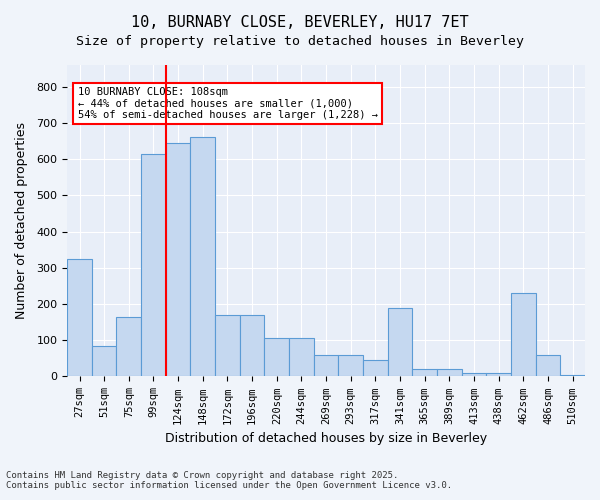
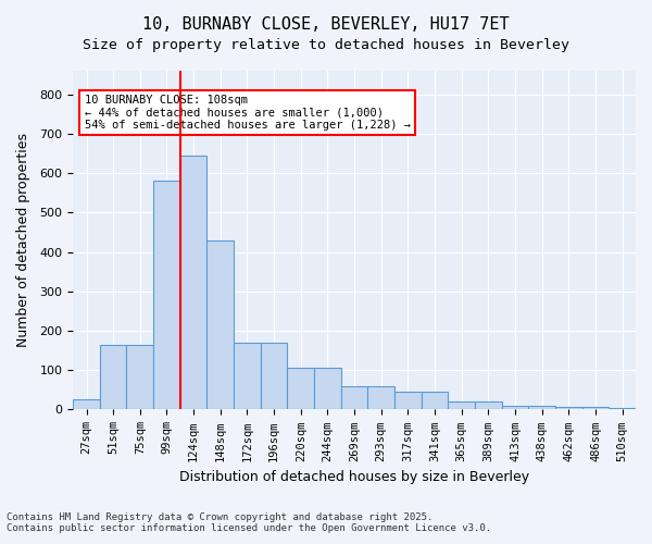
27sqm: 325 -> 25
51sqm: 85 -> 165
99sqm: 615 -> 580
148sqm: 660 -> 430
341sqm: 190 -> 45
462sqm: 230 -> 7
486sqm: 60 -> 7
